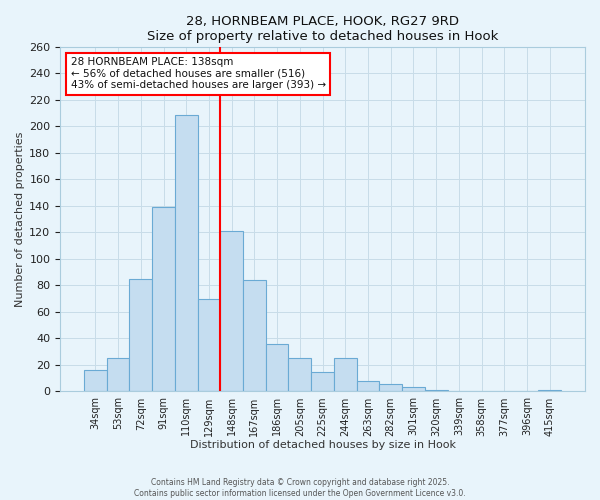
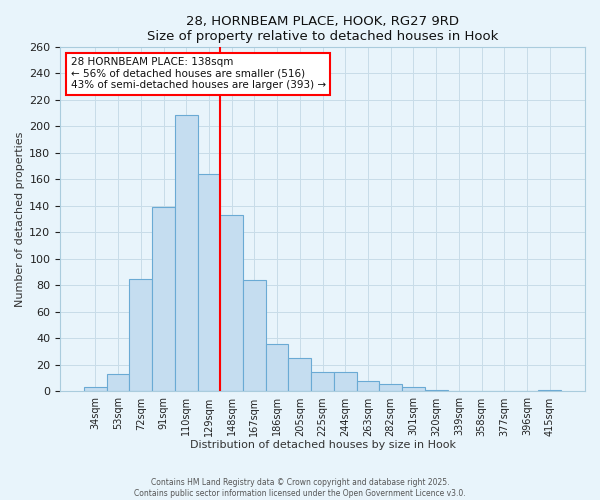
34sqm: 16 -> 3
53sqm: 25 -> 13
129sqm: 70 -> 164
148sqm: 121 -> 133
244sqm: 25 -> 15
